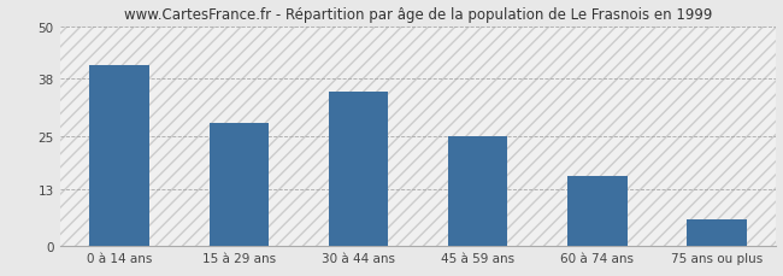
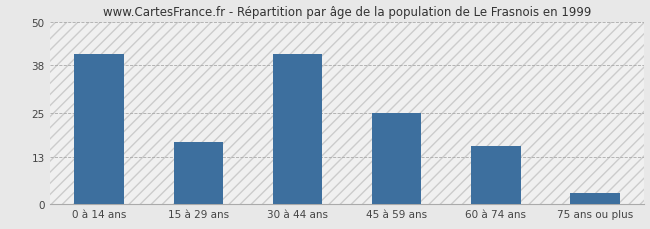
15 à 29 ans: 28 -> 17
30 à 44 ans: 35 -> 41
75 ans ou plus: 6 -> 3
